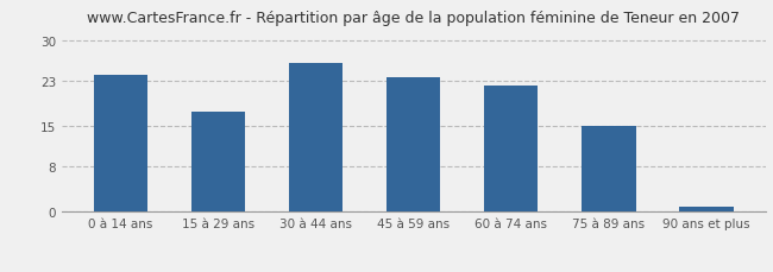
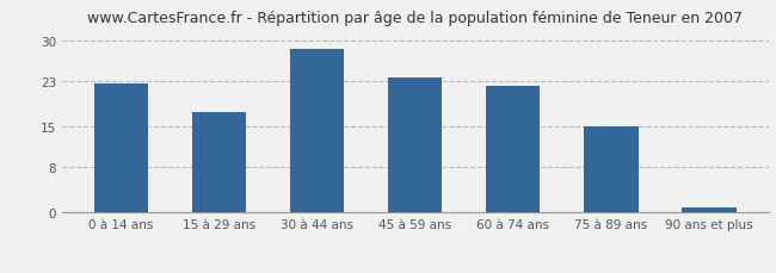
0 à 14 ans: 24.0 -> 22.5
30 à 44 ans: 26.0 -> 28.5
